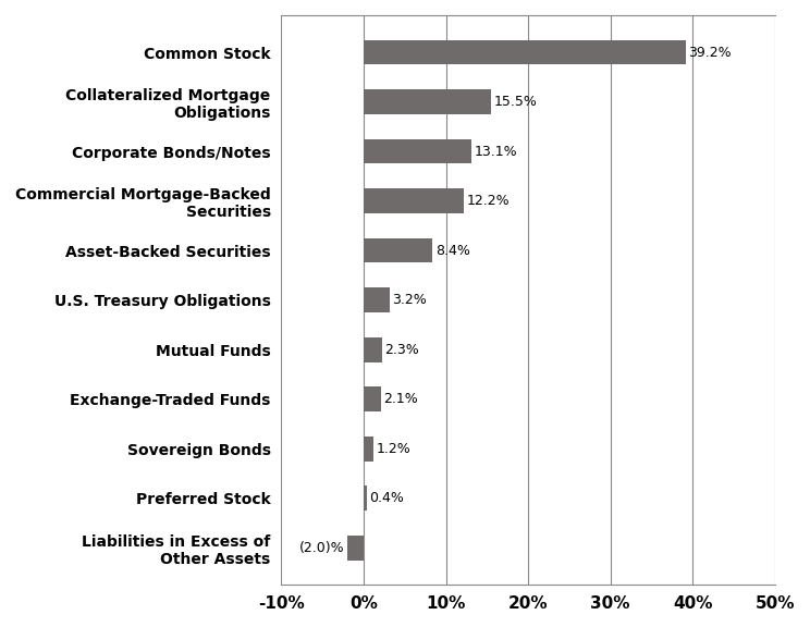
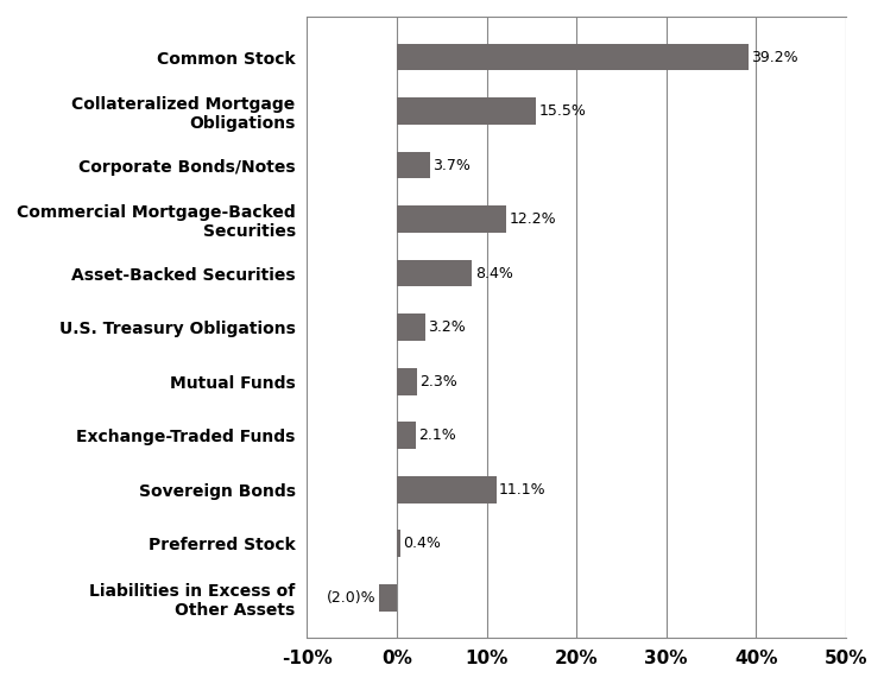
Corporate Bonds/Notes: 13.1% -> 3.7%
Sovereign Bonds: 1.2% -> 11.1%
